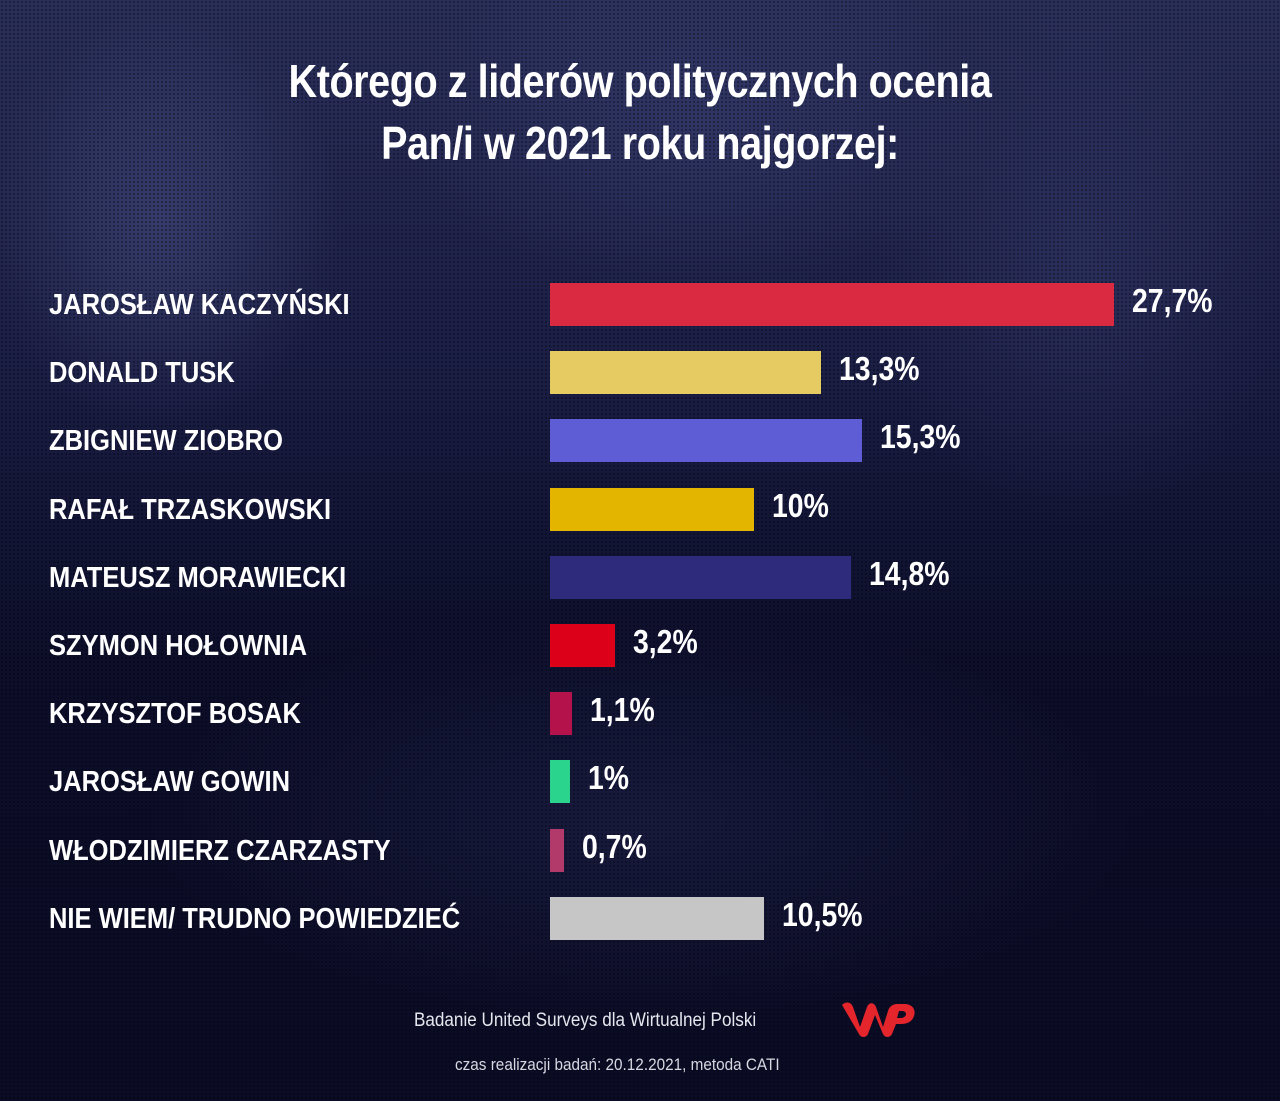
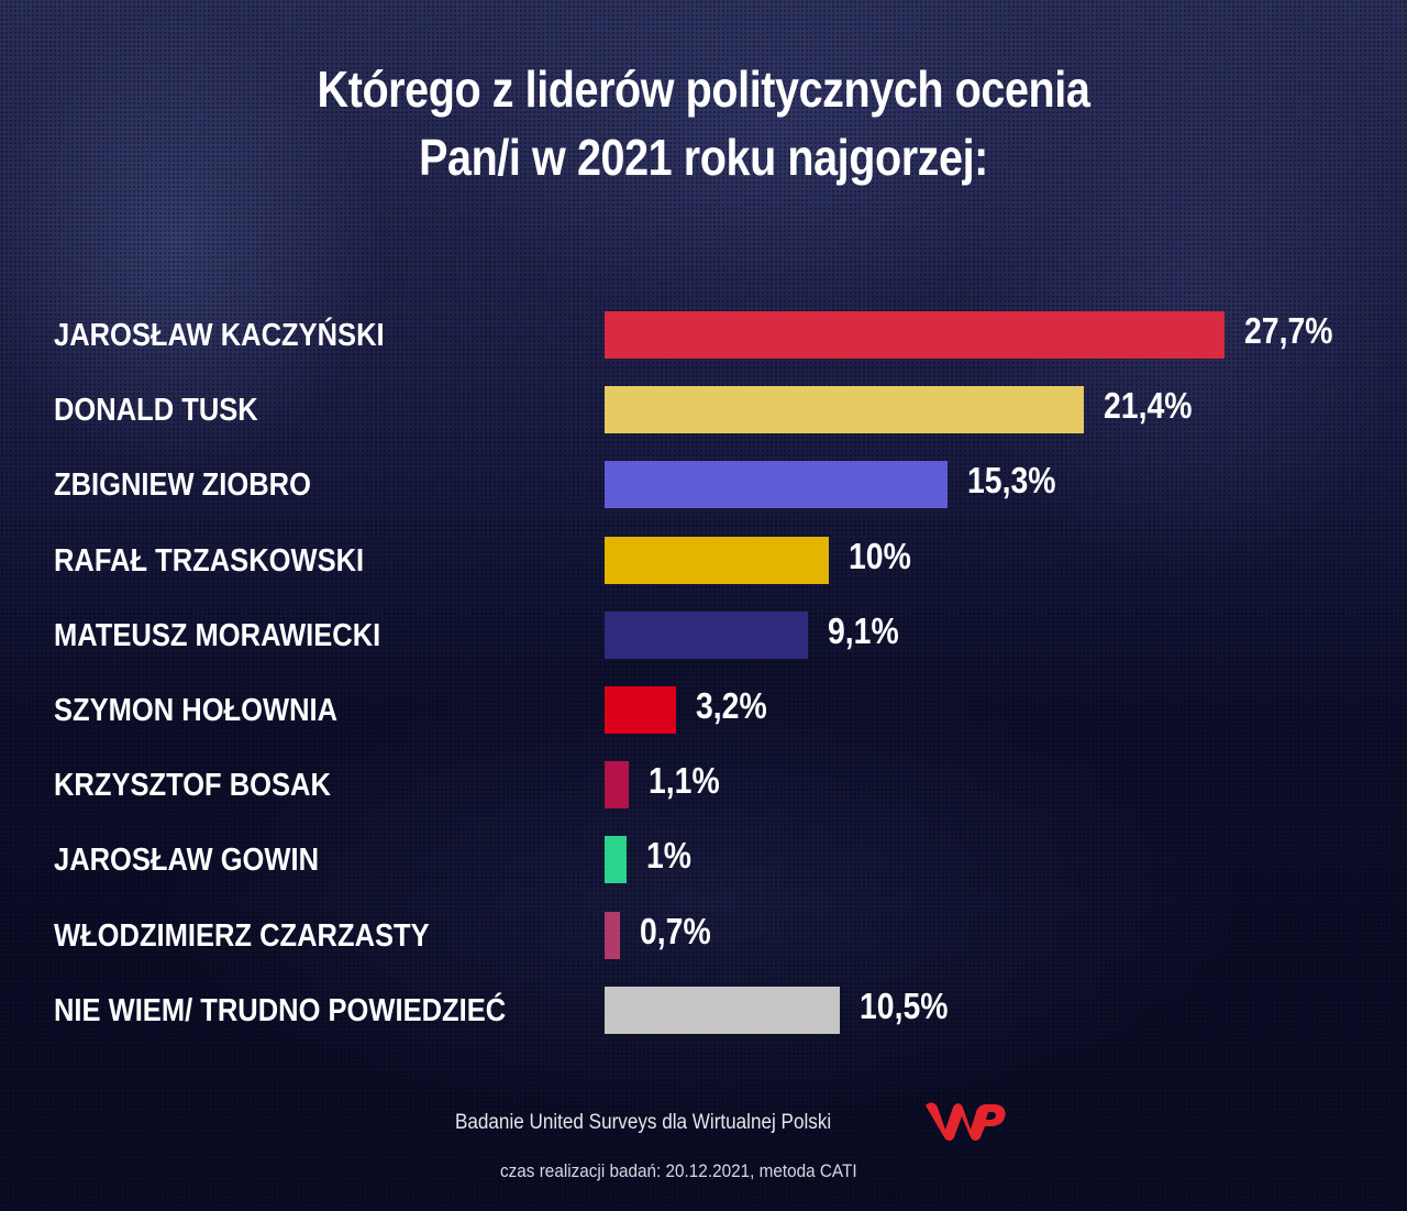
DONALD TUSK: 13,3% -> 21,4%
MATEUSZ MORAWIECKI: 14,8% -> 9,1%
